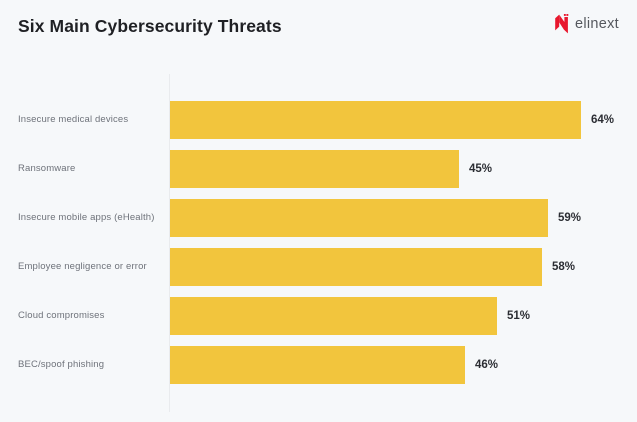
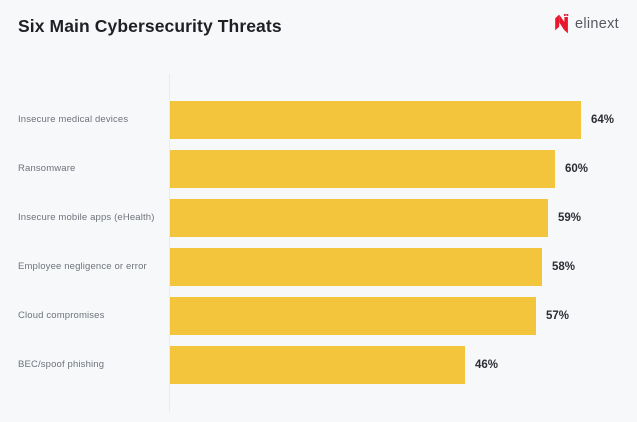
Ransomware: 45% -> 60%
Cloud compromises: 51% -> 57%
